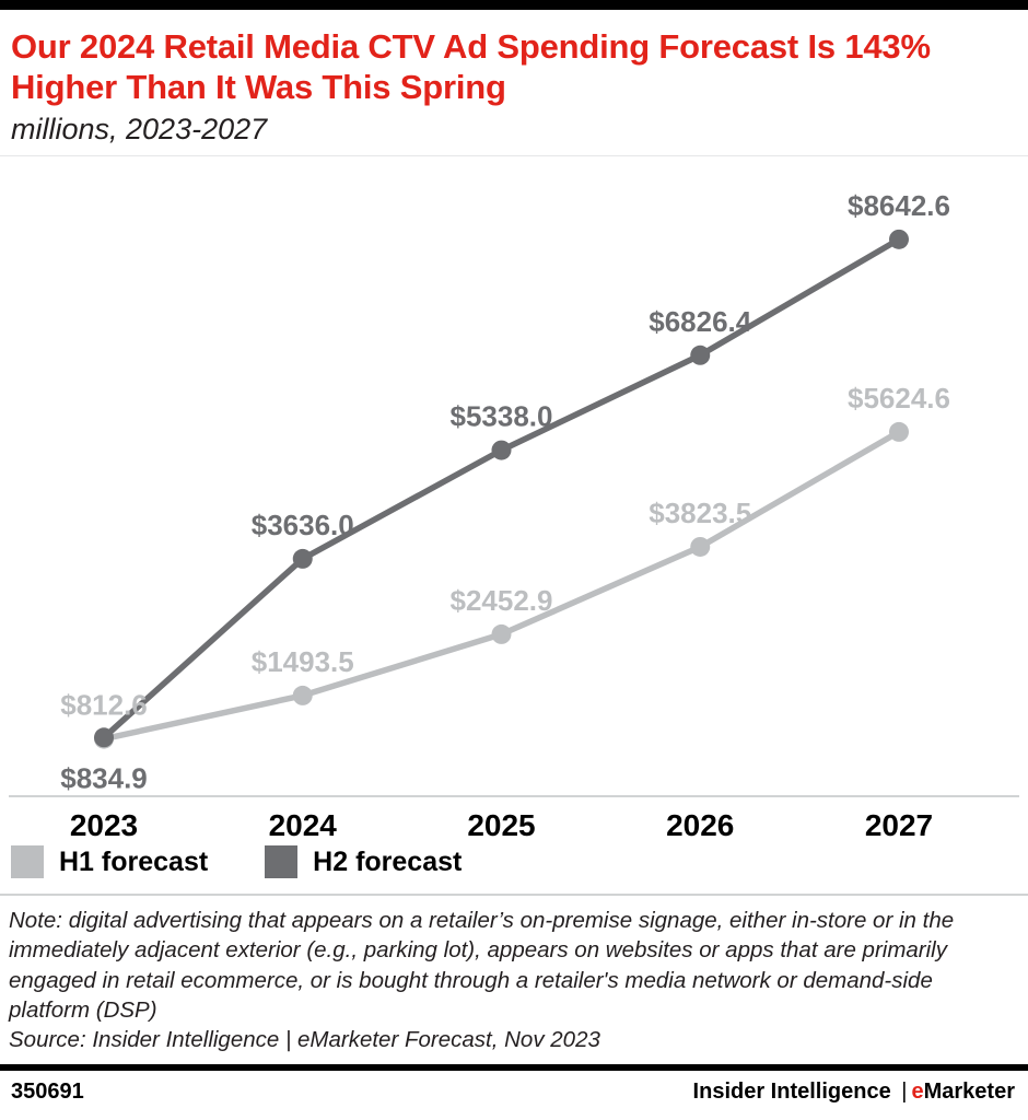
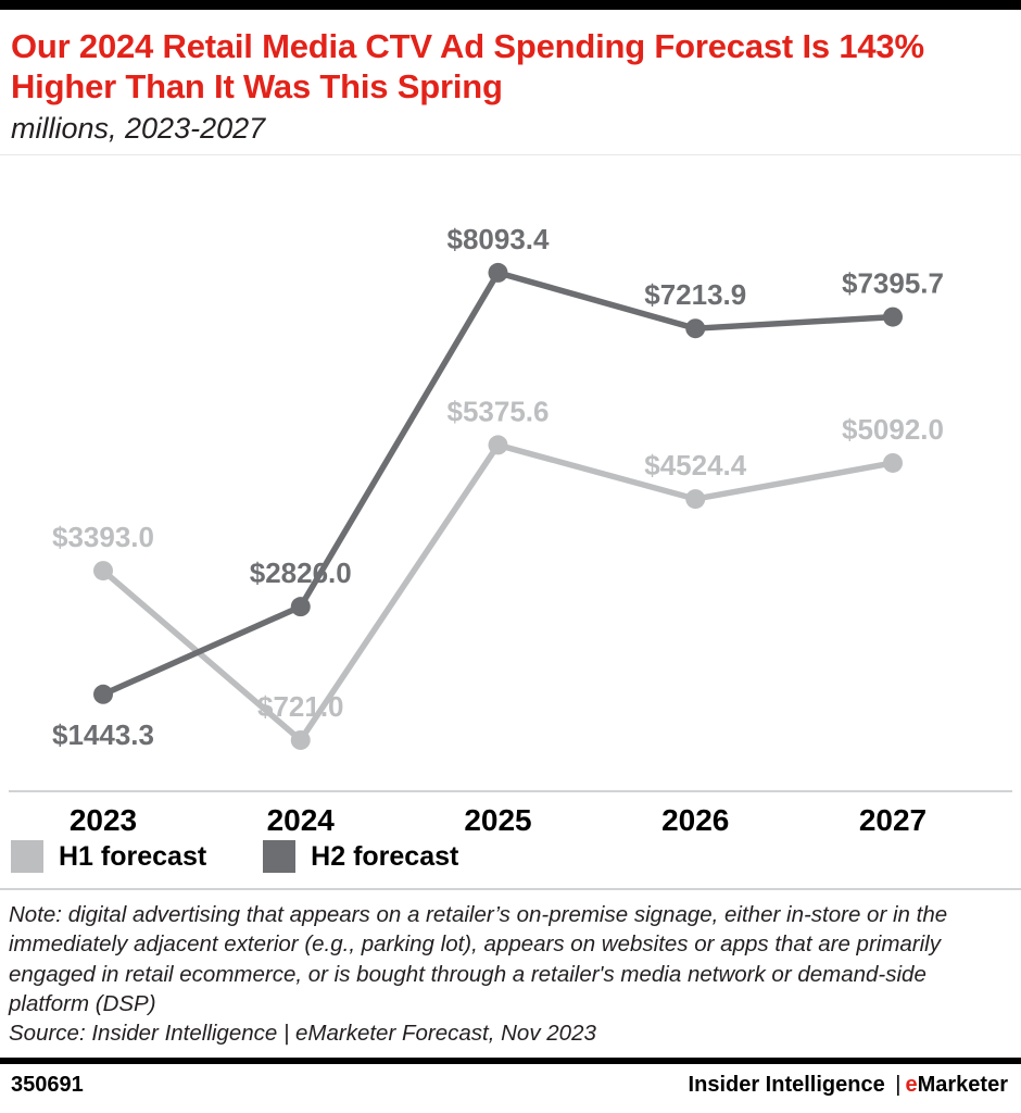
H1 forecast/2023: $812.6 -> $3393.0
H2 forecast/2023: $834.9 -> $1443.3
H1 forecast/2024: $1493.5 -> $721.0
H2 forecast/2024: $3636.0 -> $2826.0
H1 forecast/2025: $2452.9 -> $5375.6
H2 forecast/2025: $5338.0 -> $8093.4
H1 forecast/2026: $3823.5 -> $4524.4
H2 forecast/2026: $6826.4 -> $7213.9
H1 forecast/2027: $5624.6 -> $5092.0
H2 forecast/2027: $8642.6 -> $7395.7
